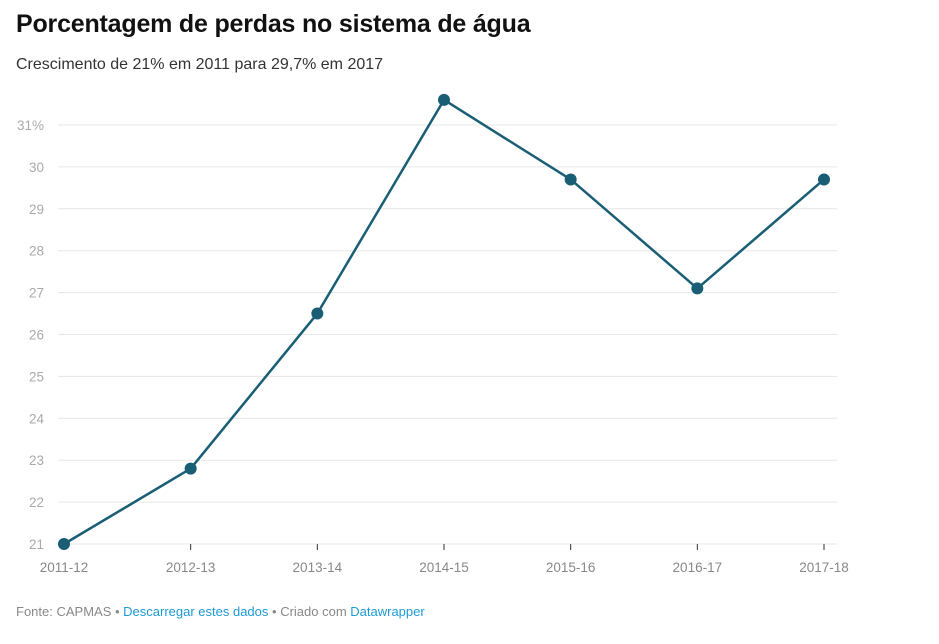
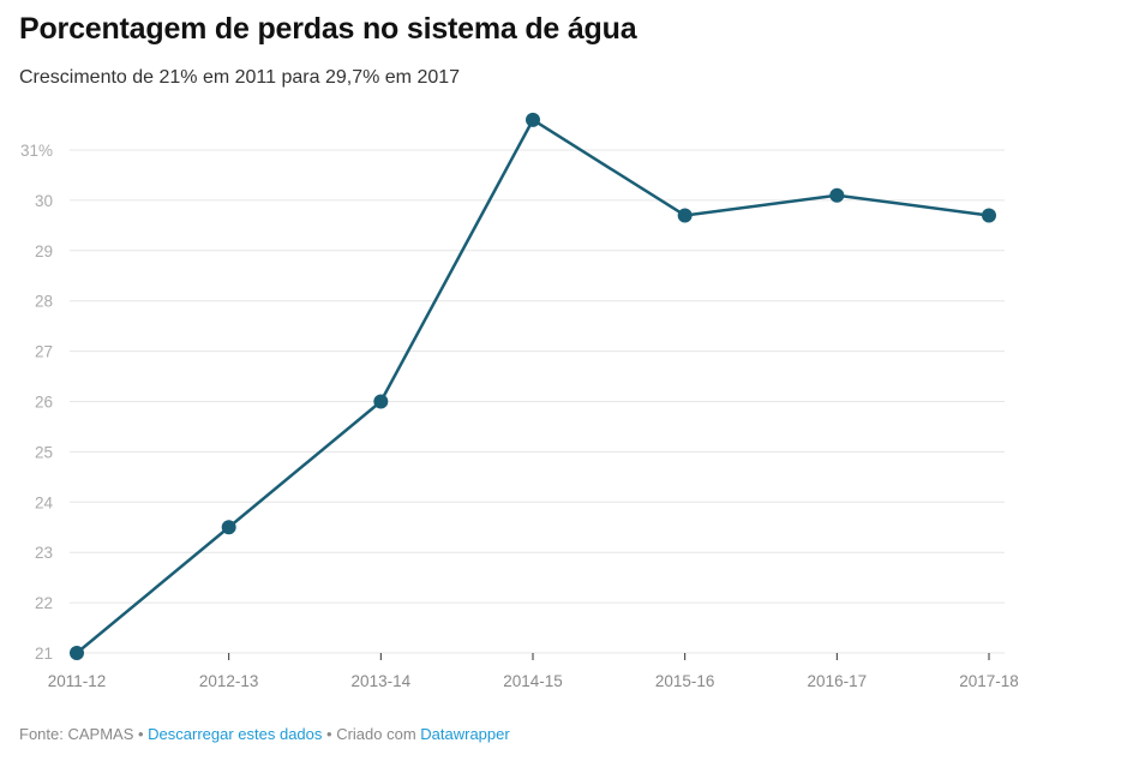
2012-13: 22.8% -> 23.5%
2013-14: 26.5% -> 26.0%
2016-17: 27.1% -> 30.1%
